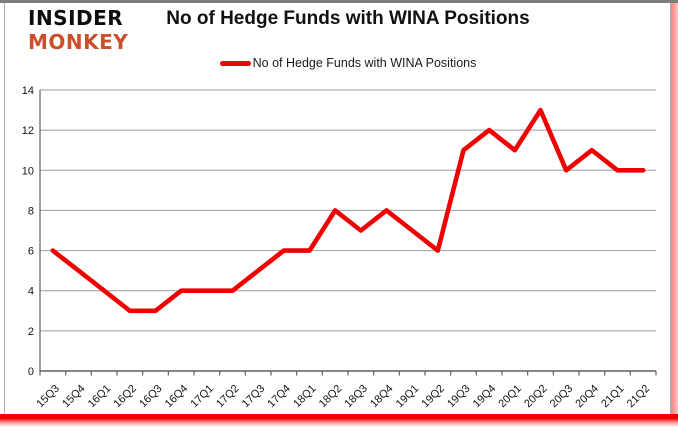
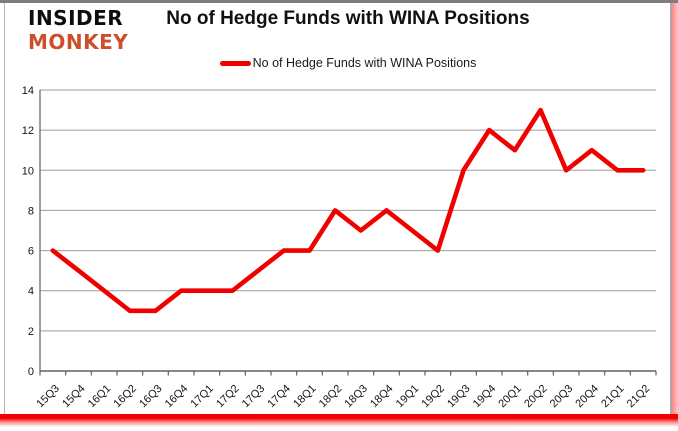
19Q3: 11 -> 10
